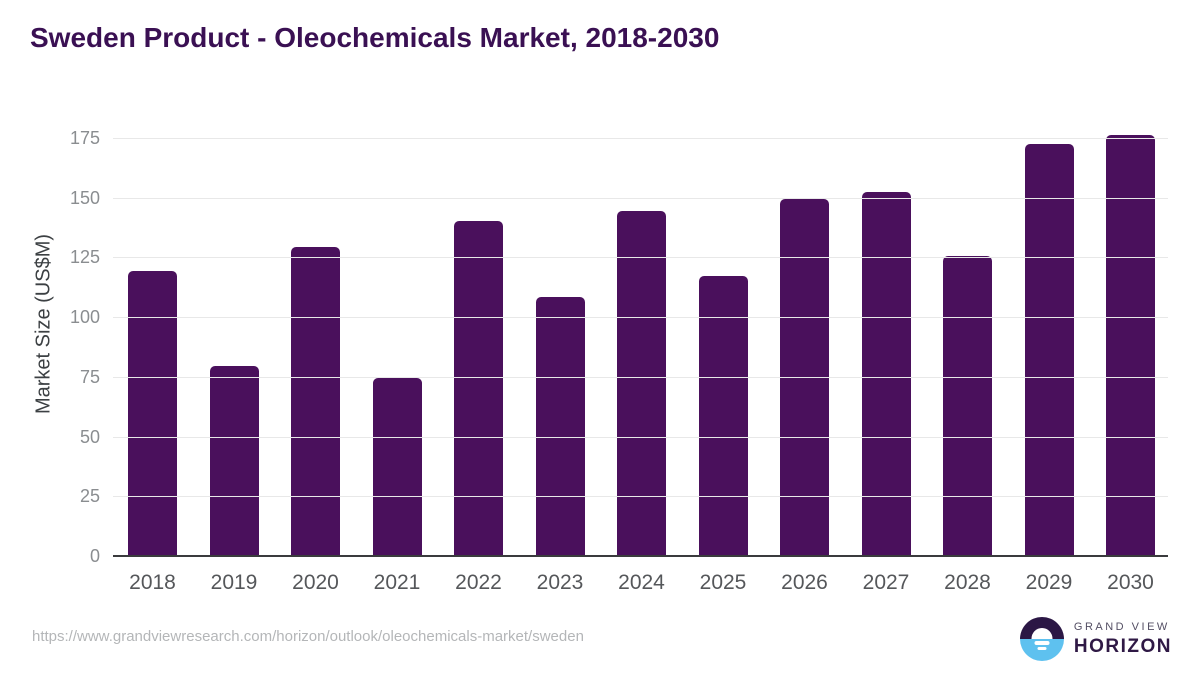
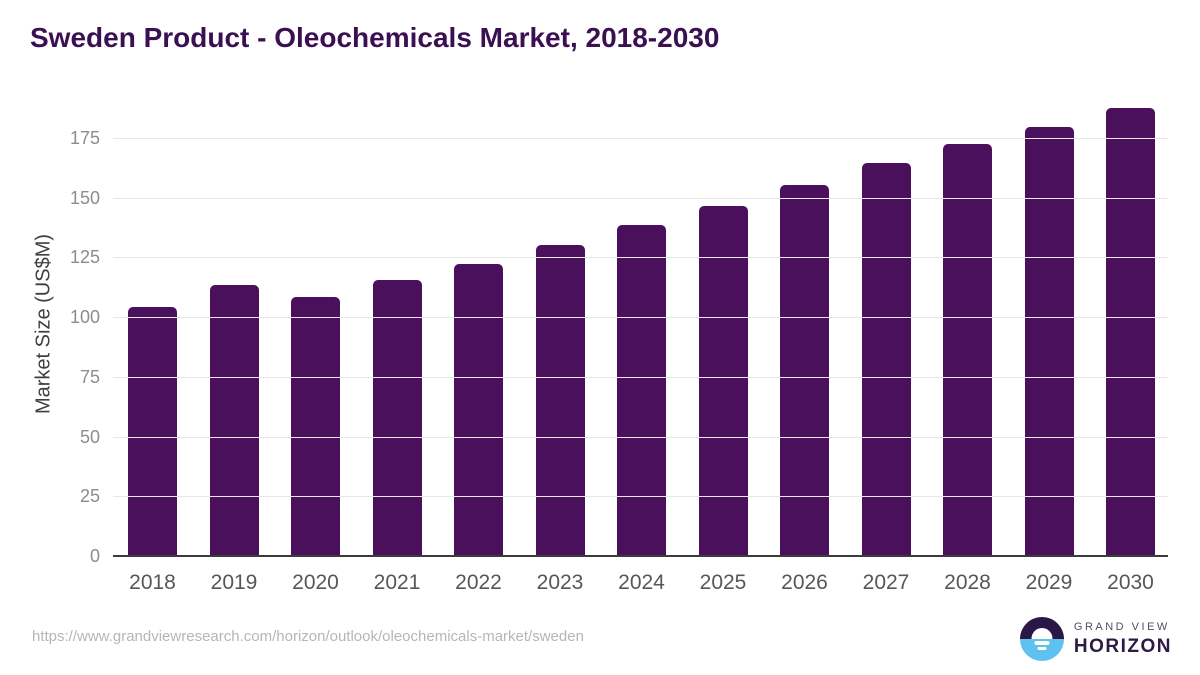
2018: 119 -> 104
2019: 79 -> 113
2020: 129 -> 108
2021: 74 -> 115
2022: 140 -> 122
2023: 108 -> 130
2024: 144 -> 138
2025: 117 -> 146
2026: 149 -> 155
2027: 152 -> 164
2028: 125 -> 172
2029: 172 -> 179
2030: 176 -> 187
